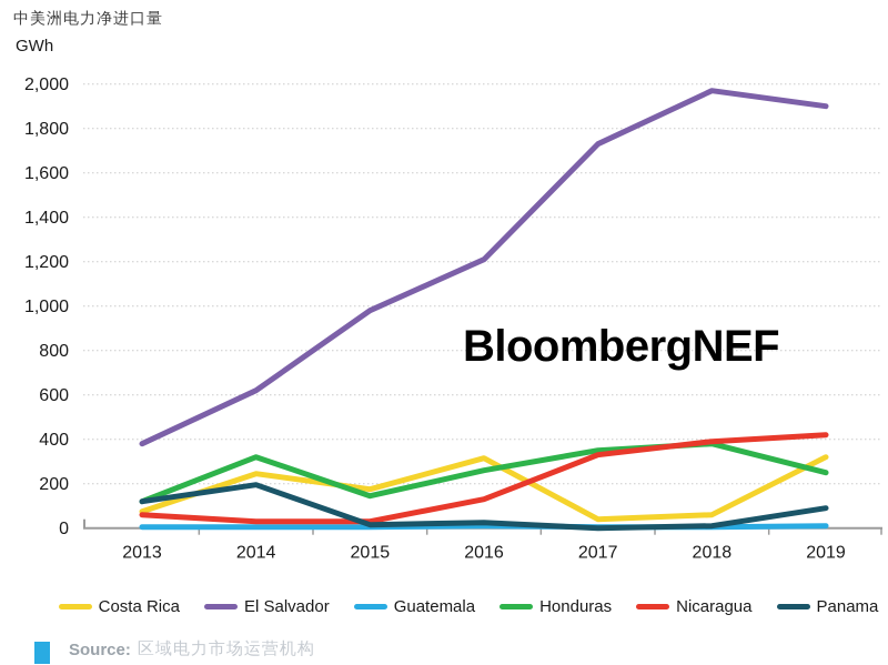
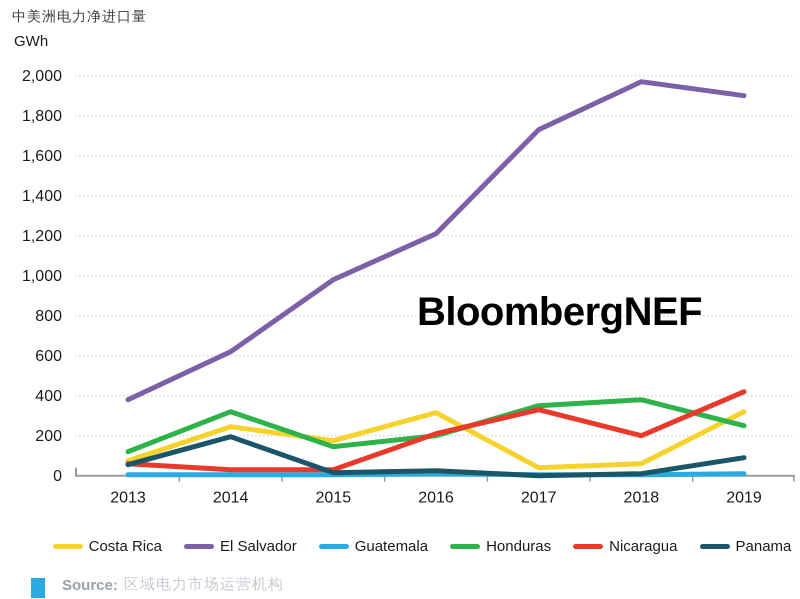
Panama/2013: 120 -> 60
Honduras/2016: 260 -> 200
Nicaragua/2016: 130 -> 210
Nicaragua/2018: 390 -> 200
